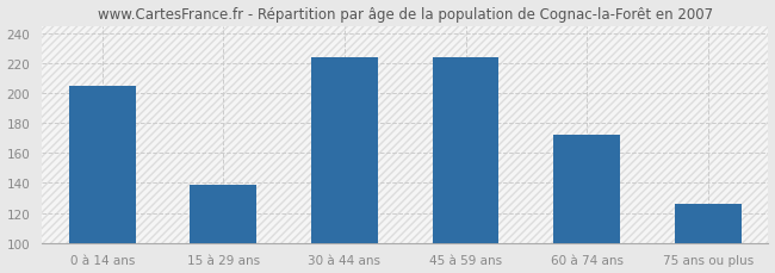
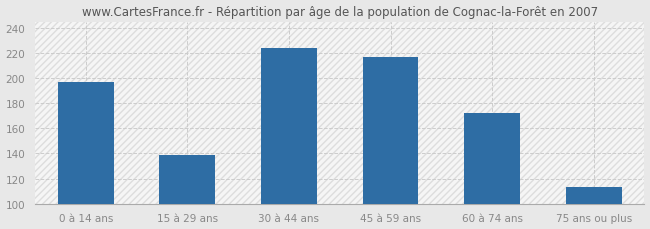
0 à 14 ans: 205 -> 197
45 à 59 ans: 224 -> 217
75 ans ou plus: 126 -> 113
